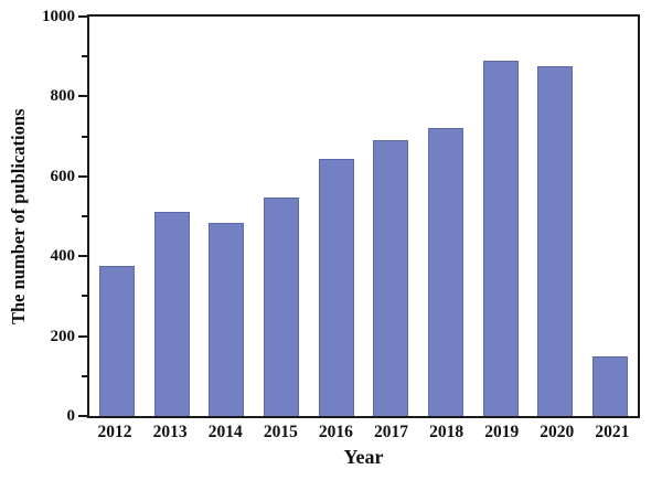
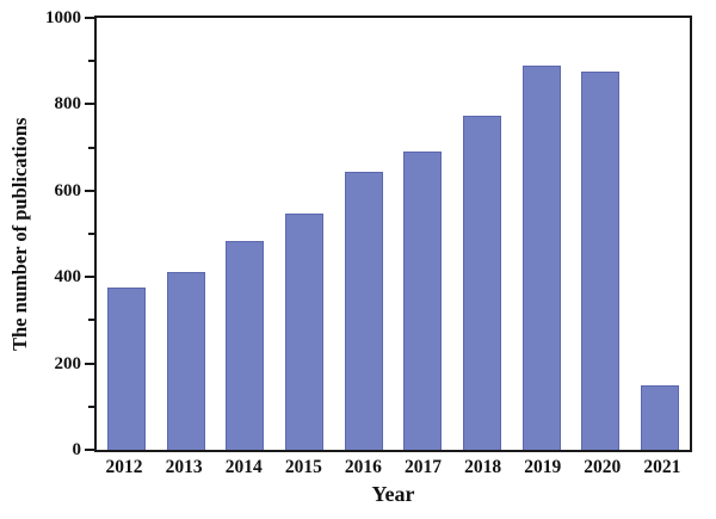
2013: 510 -> 410
2018: 720 -> 770
